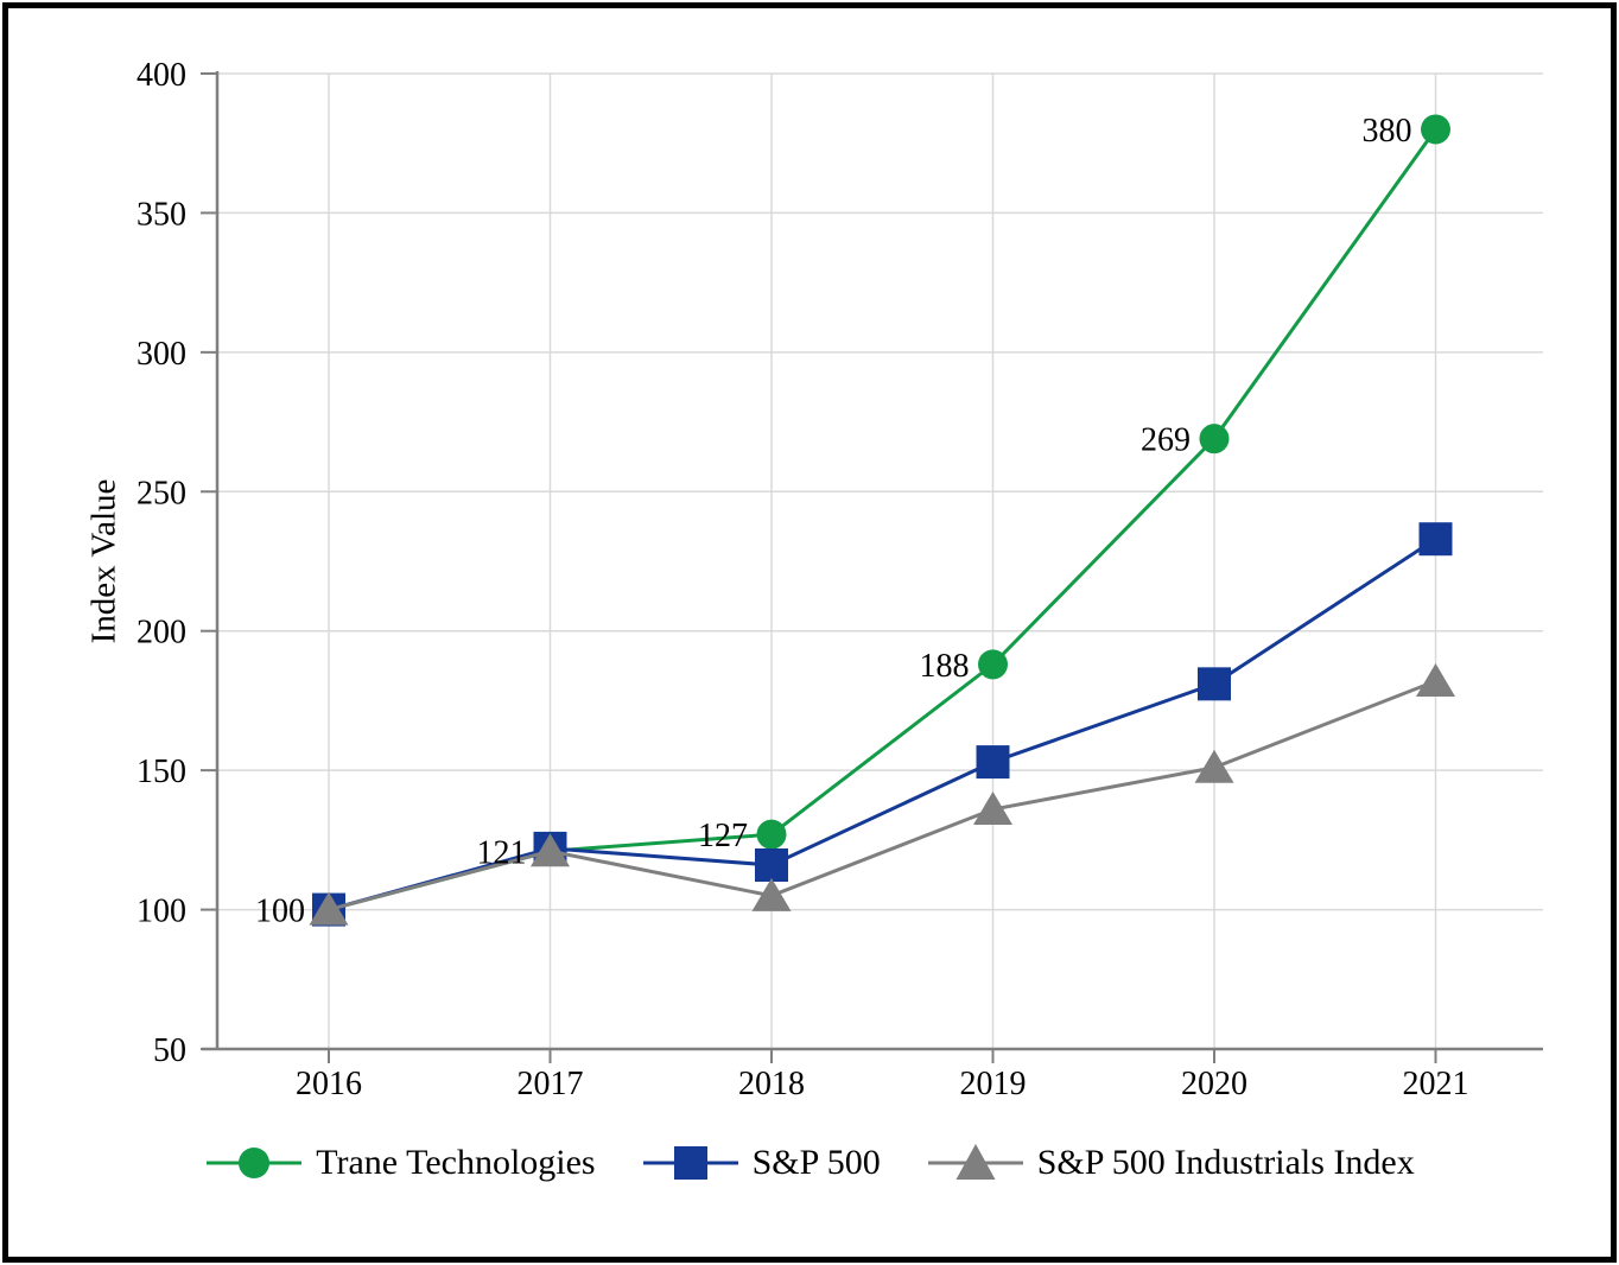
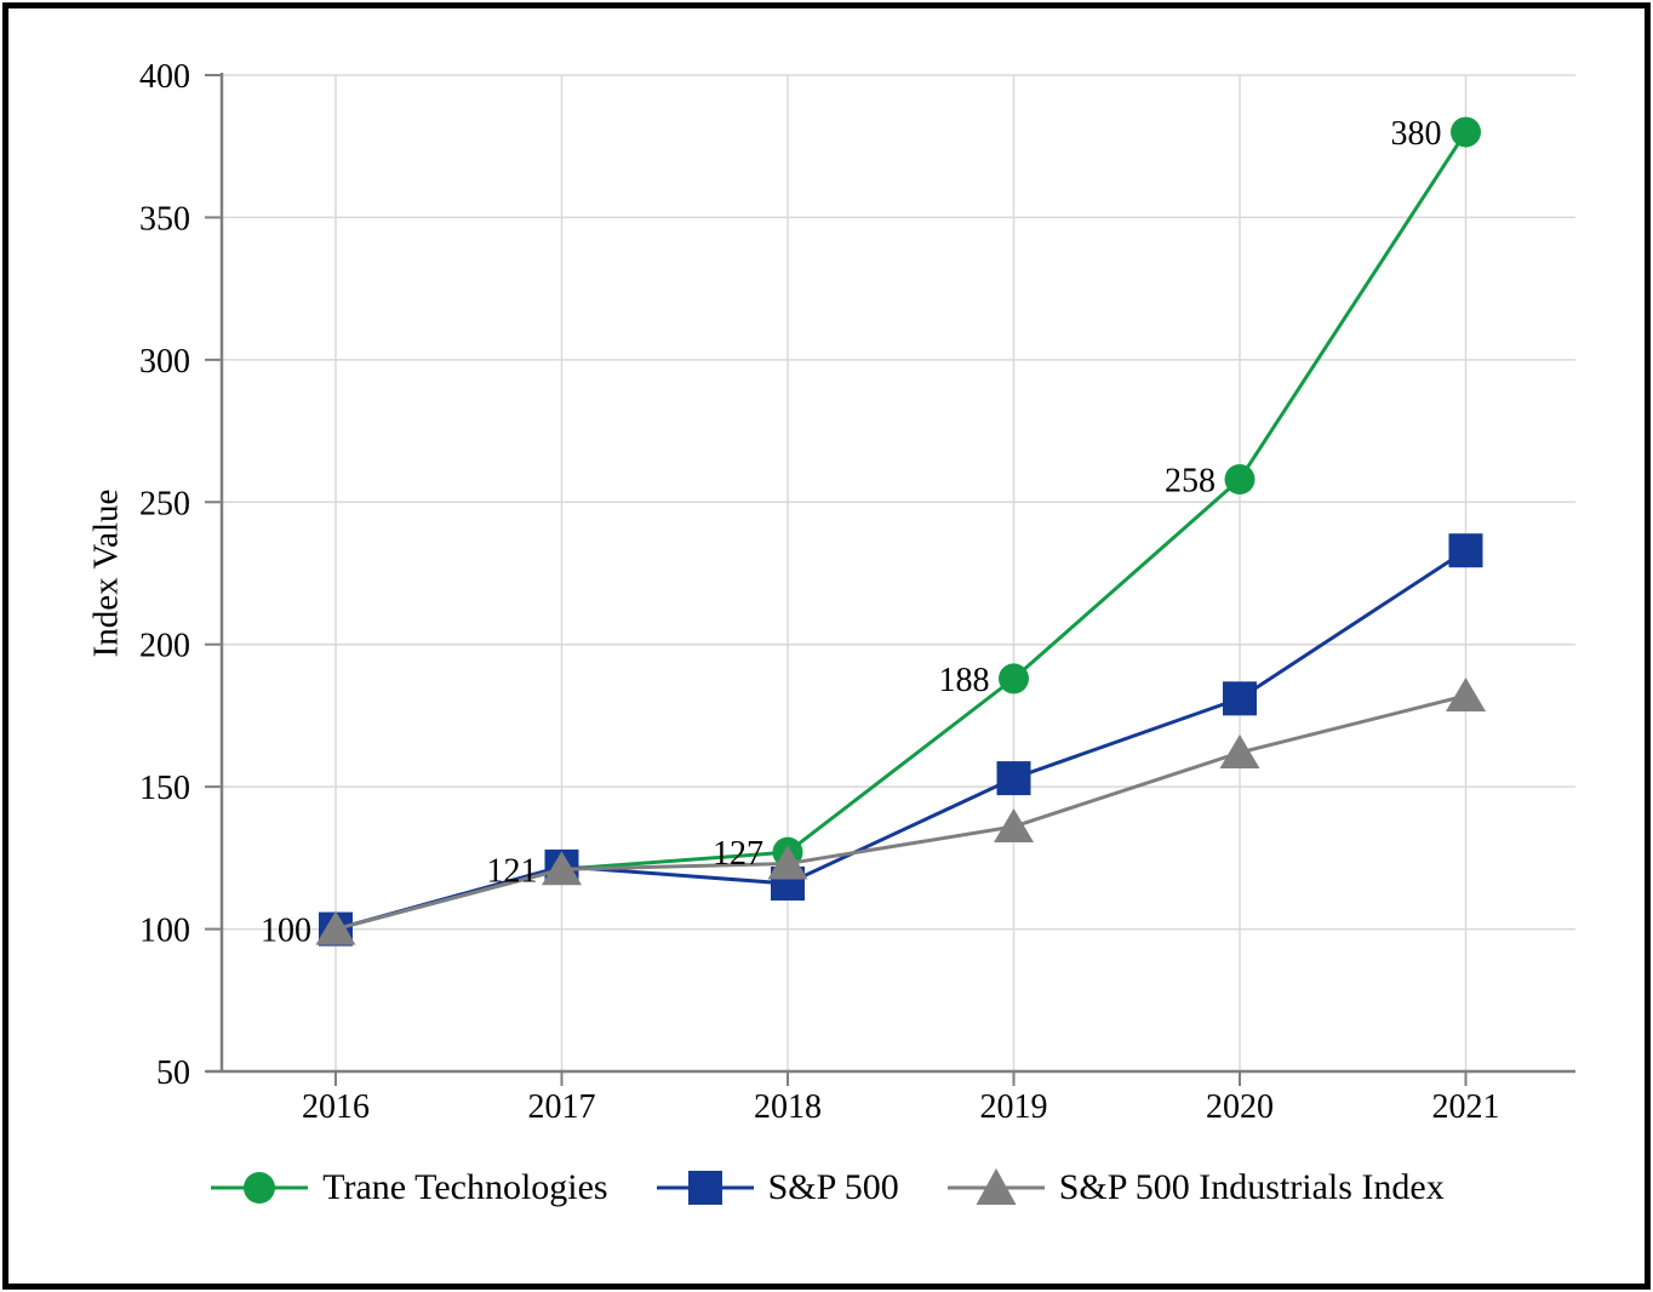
S&P 500 Industrials Index/2018: 105 -> 123
Trane Technologies/2020: 269 -> 258
S&P 500 Industrials Index/2020: 151 -> 162
